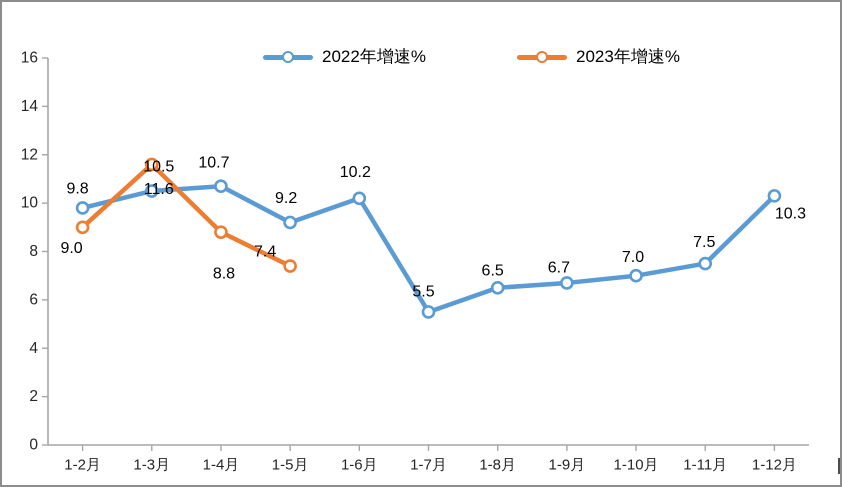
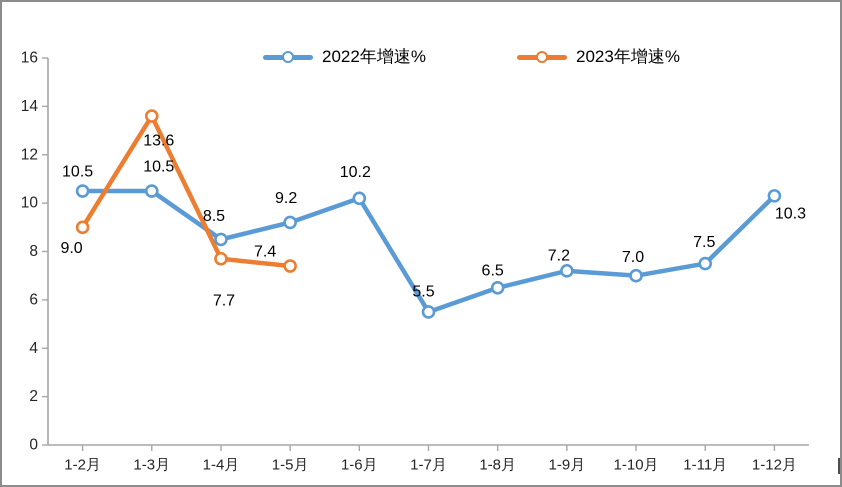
2022年增速%/1-2月: 9.8 -> 10.5
2023年增速%/1-3月: 11.6 -> 13.6
2022年增速%/1-4月: 10.7 -> 8.5
2023年增速%/1-4月: 8.8 -> 7.7
2022年增速%/1-9月: 6.7 -> 7.2
